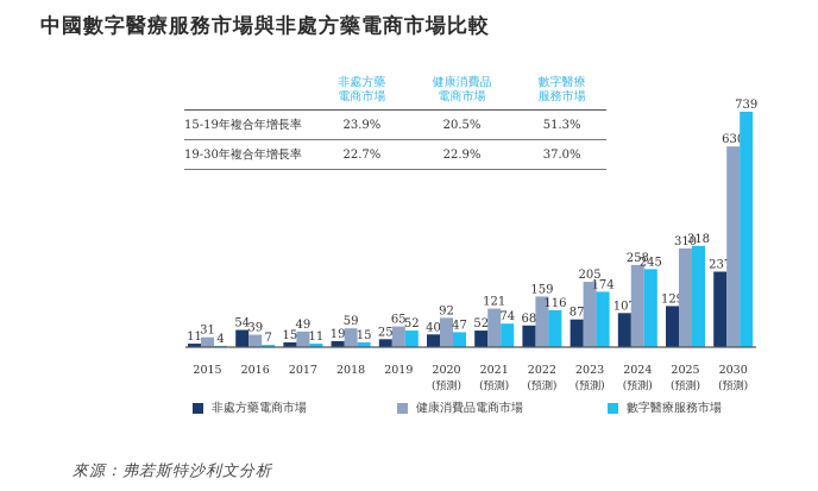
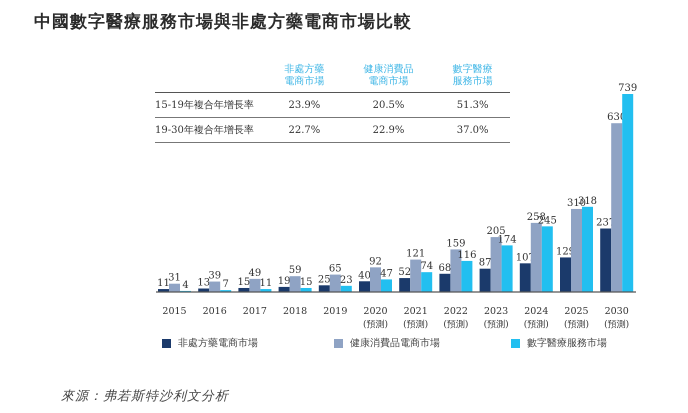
非處方藥電商市場/2016: 54 -> 13
數字醫療服務市場/2019: 52 -> 23
